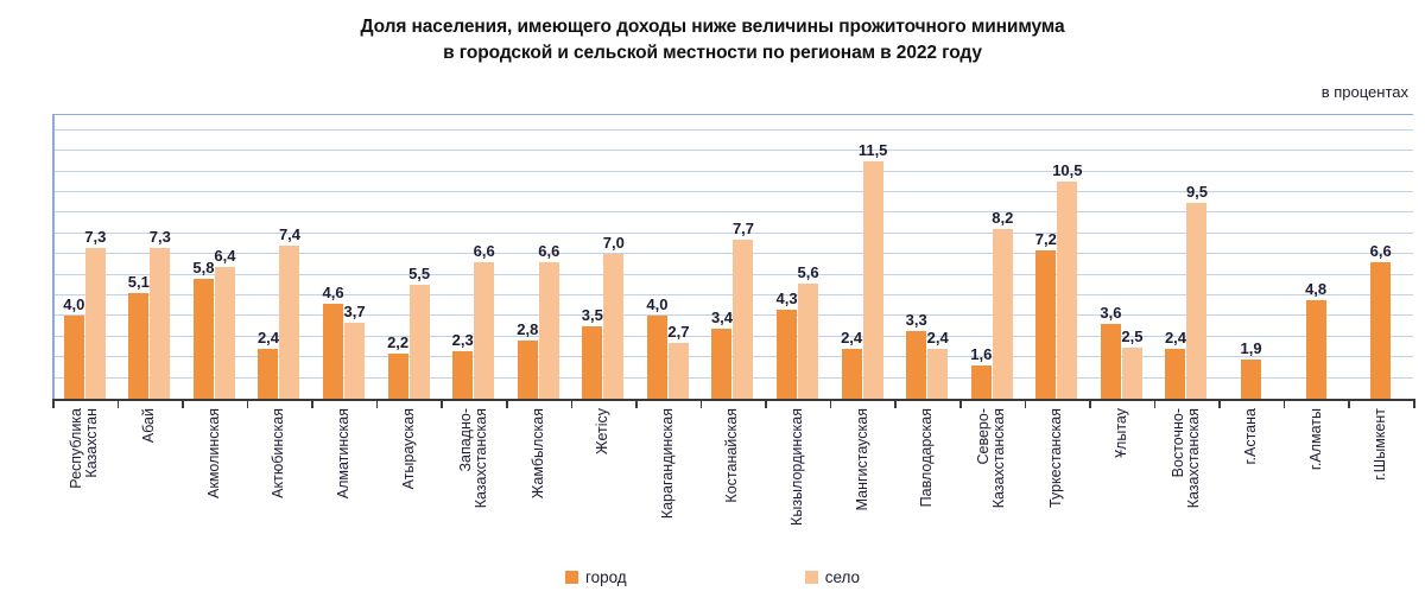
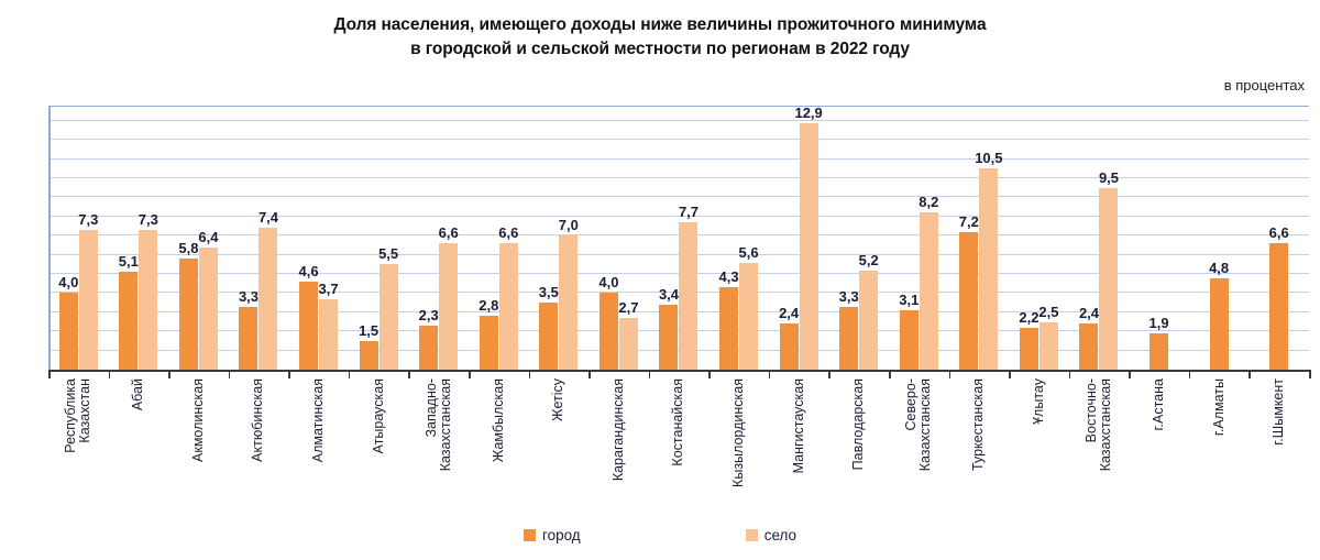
город/Актюбинская: 2,4 -> 3,3
город/Атырауская: 2,2 -> 1,5
село/Мангистауская: 11,5 -> 12,9
село/Павлодарская: 2,4 -> 5,2
город/Северо-Казахстанская: 1,6 -> 3,1
город/Ұлытау: 3,6 -> 2,2
